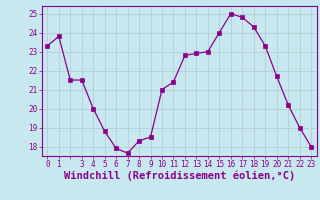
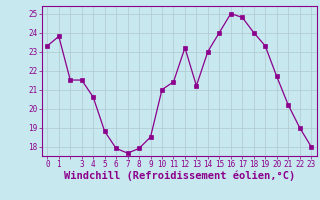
4: 20.0 -> 20.6
8: 18.3 -> 17.9
12: 22.8 -> 23.2
13: 22.9 -> 21.2
18: 24.3 -> 24.0
